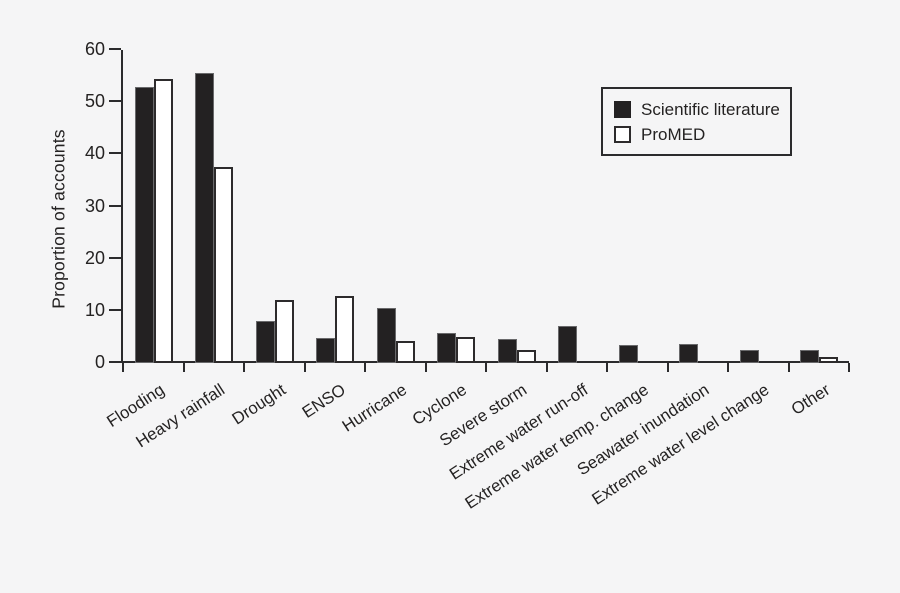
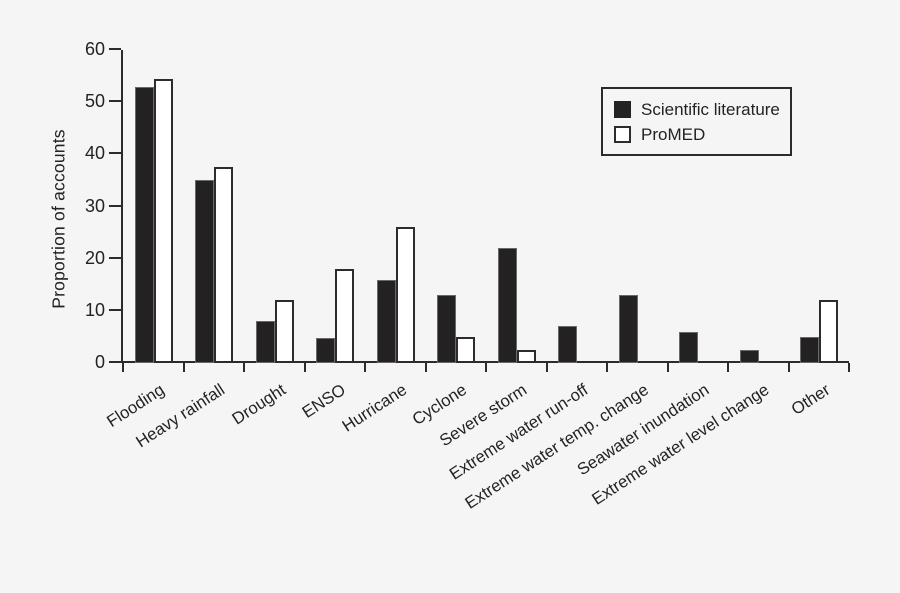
Scientific literature/Heavy rainfall: 56 -> 35
ProMED/ENSO: 13 -> 18
Scientific literature/Hurricane: 10 -> 16
ProMED/Hurricane: 4 -> 26
Scientific literature/Cyclone: 6 -> 13
Scientific literature/Severe storm: 5 -> 22
Scientific literature/Extreme water temp. change: 4 -> 13
Scientific literature/Seawater inundation: 4 -> 6
Scientific literature/Other: 2 -> 5
ProMED/Other: 1 -> 12
